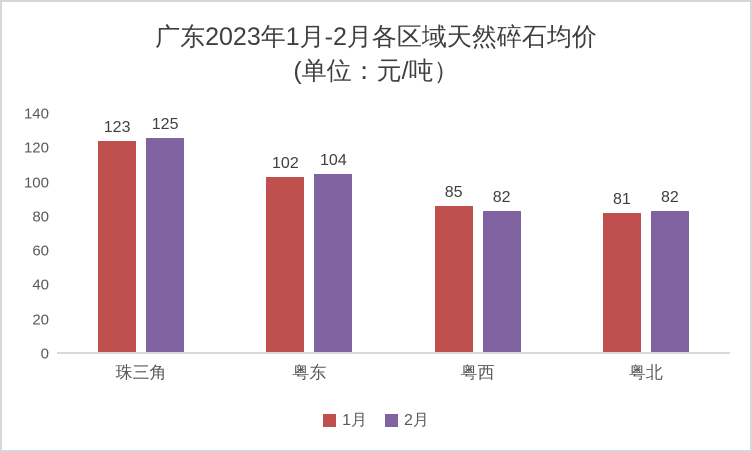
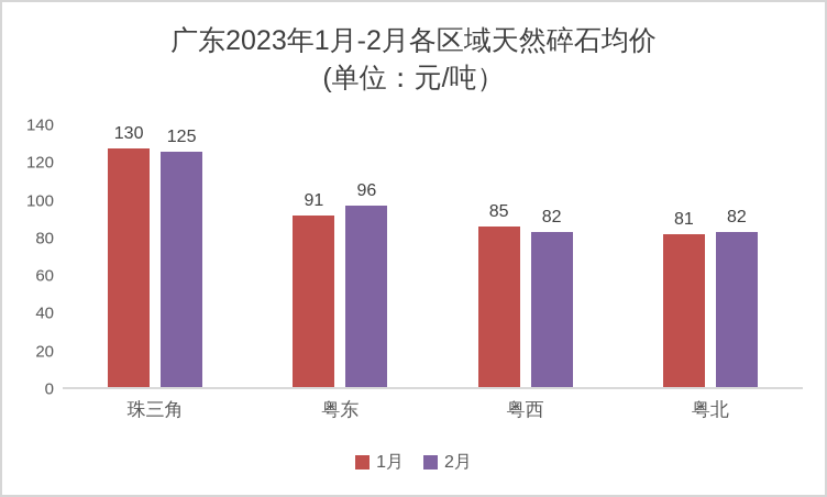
1月/珠三角: 123 -> 130
1月/粤东: 102 -> 91
2月/粤东: 104 -> 96
